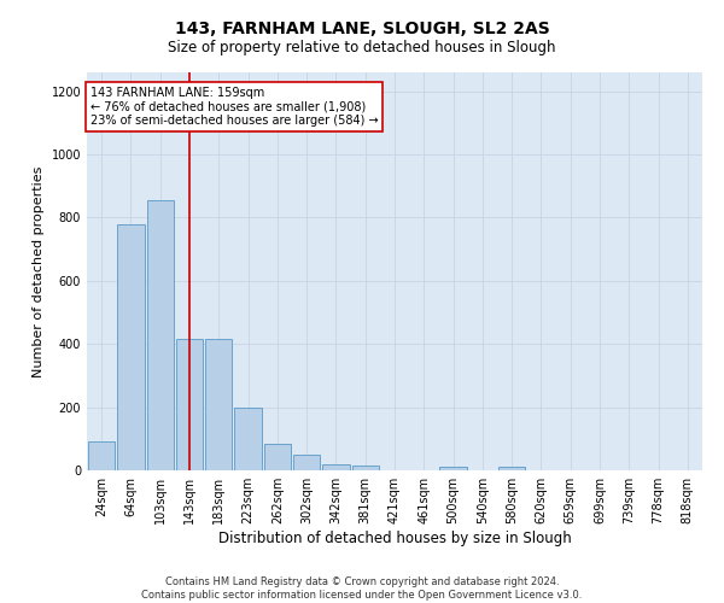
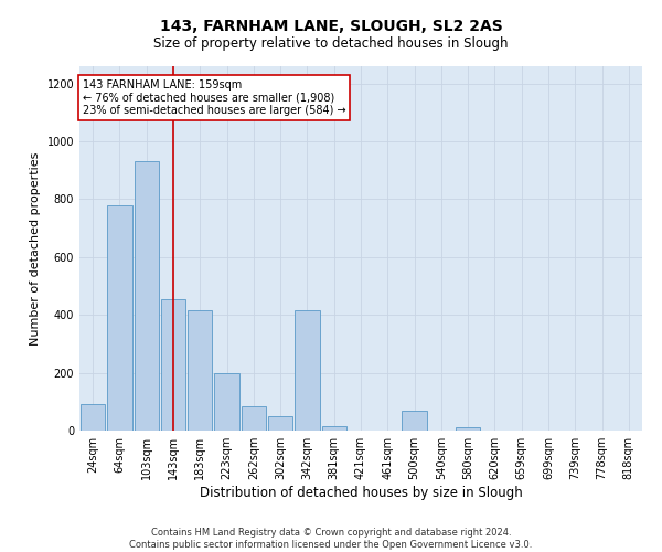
103sqm: 855 -> 930
143sqm: 415 -> 455
342sqm: 20 -> 415
500sqm: 10 -> 70
